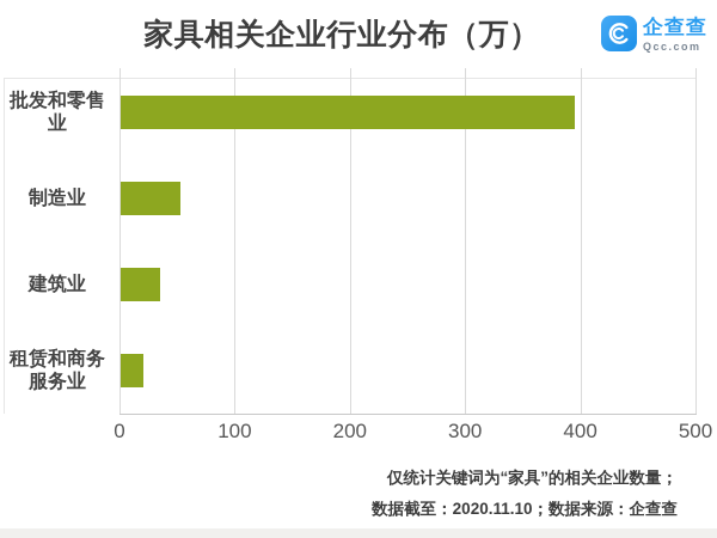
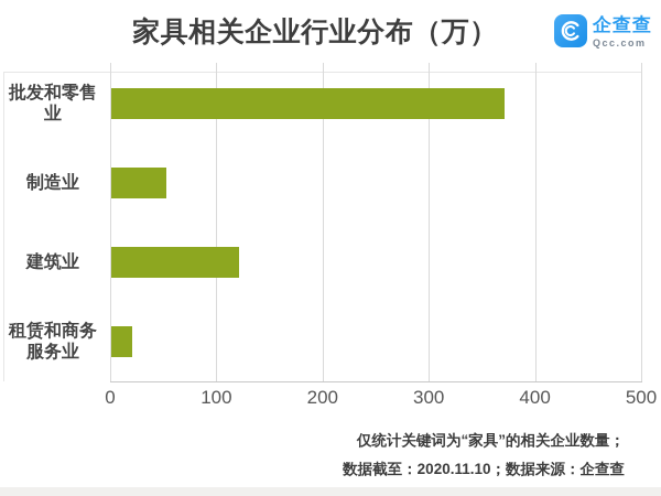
批发和零售业: 390 -> 370
建筑业: 30 -> 120
